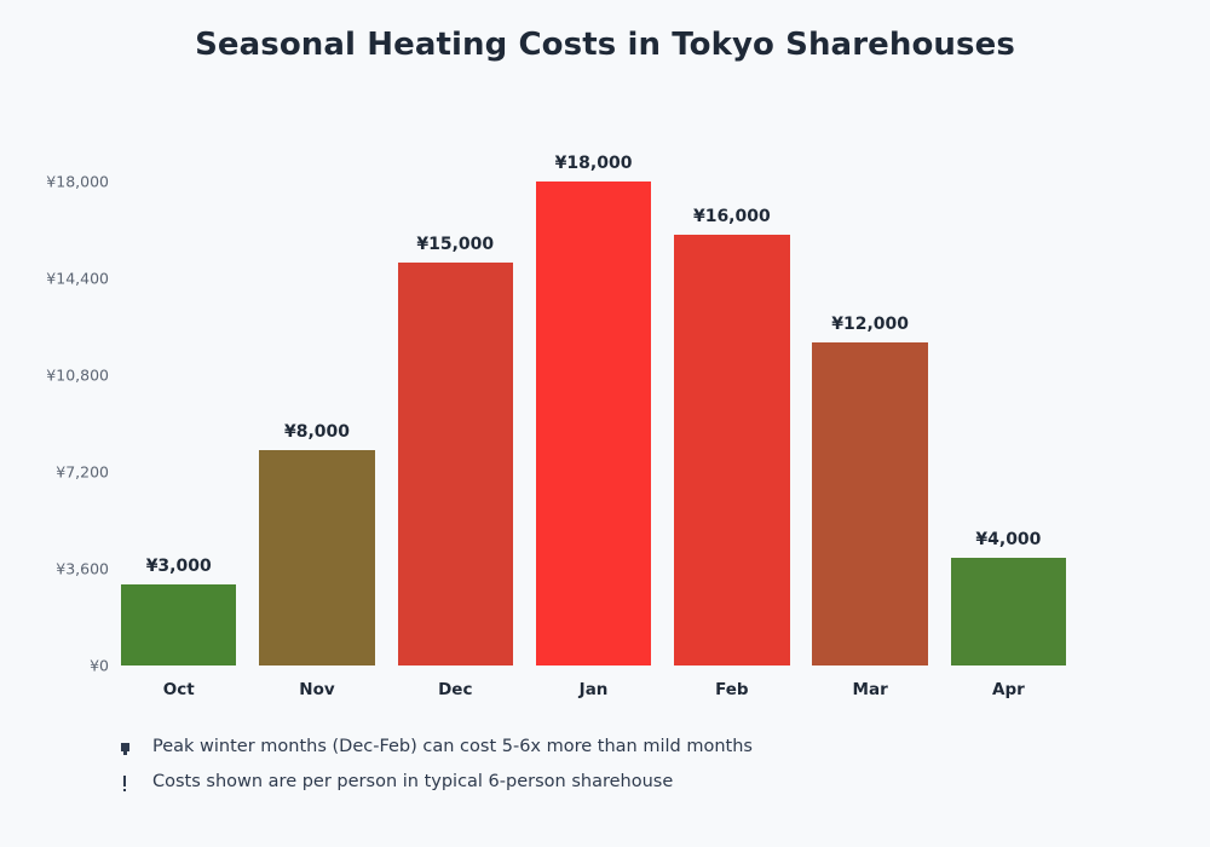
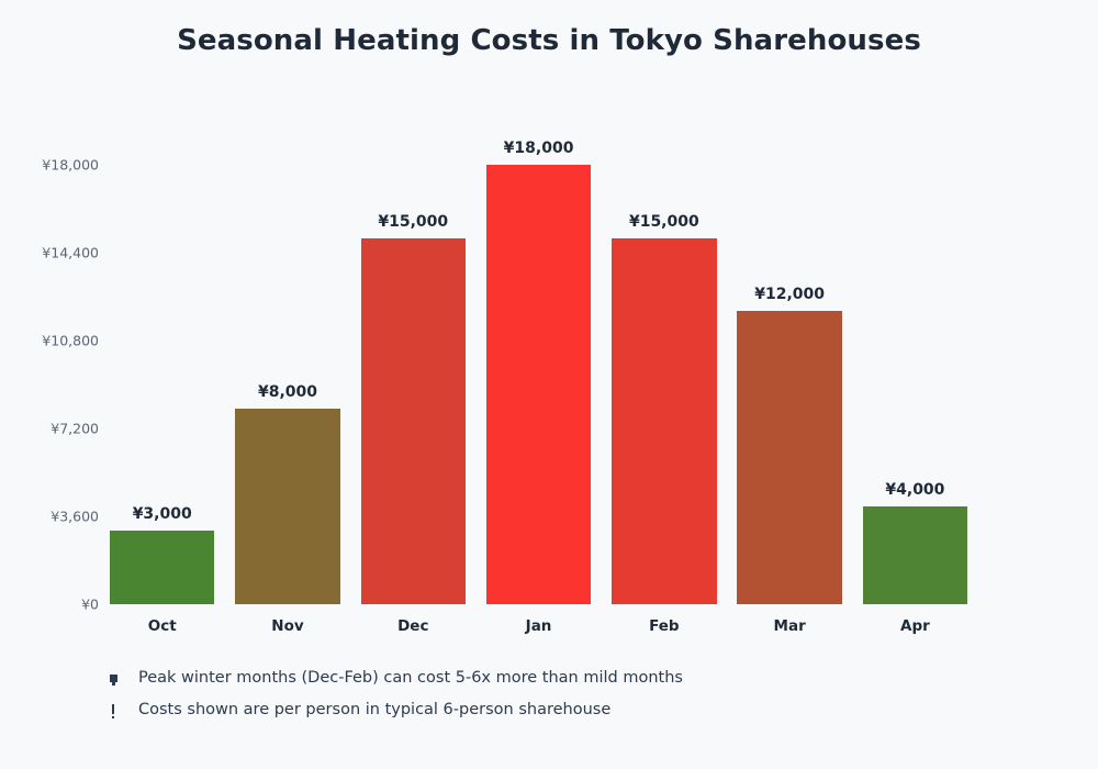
Feb: ¥16,000 -> ¥15,000
